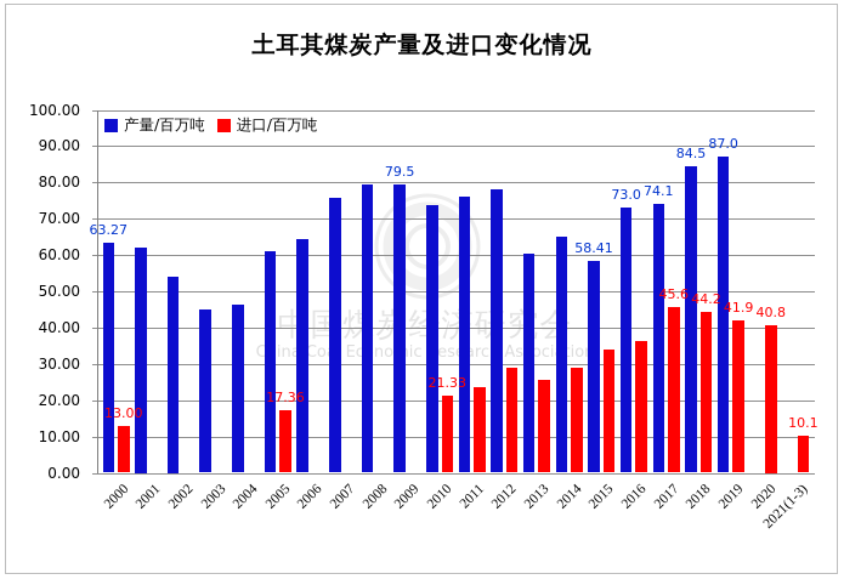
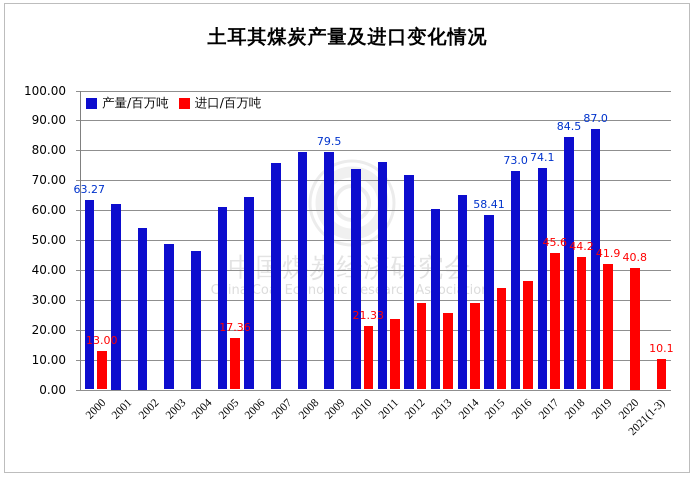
产量/百万吨/2003: 45 -> 49
产量/百万吨/2012: 78 -> 72
